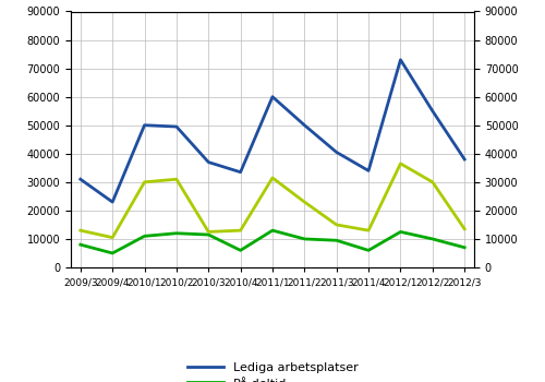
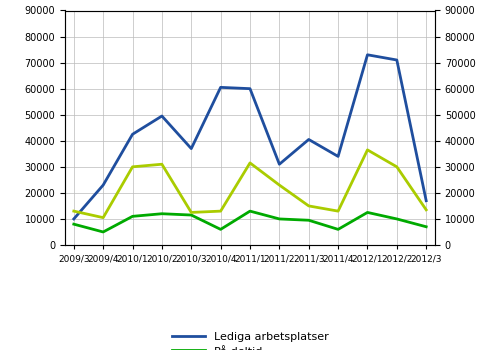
Lediga arbetsplatser/2009/3: 31000 -> 10000
Lediga arbetsplatser/2010/1: 50000 -> 42500
Lediga arbetsplatser/2010/4: 33500 -> 60500
Lediga arbetsplatser/2011/2: 50000 -> 31000
Lediga arbetsplatser/2012/2: 55000 -> 71000
Lediga arbetsplatser/2012/3: 38000 -> 17000
